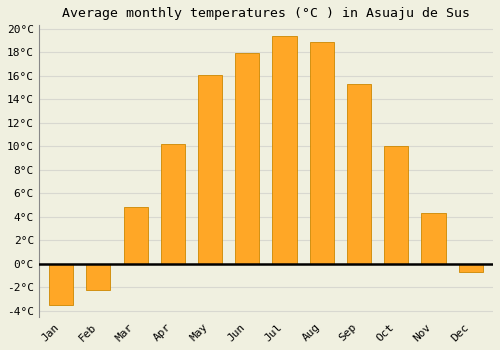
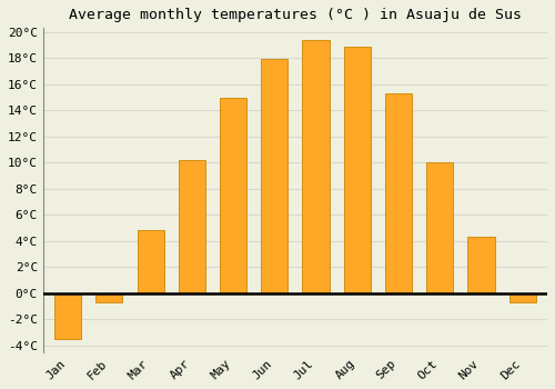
Feb: -2.2°C -> -0.7°C
May: 16.1°C -> 15.0°C
